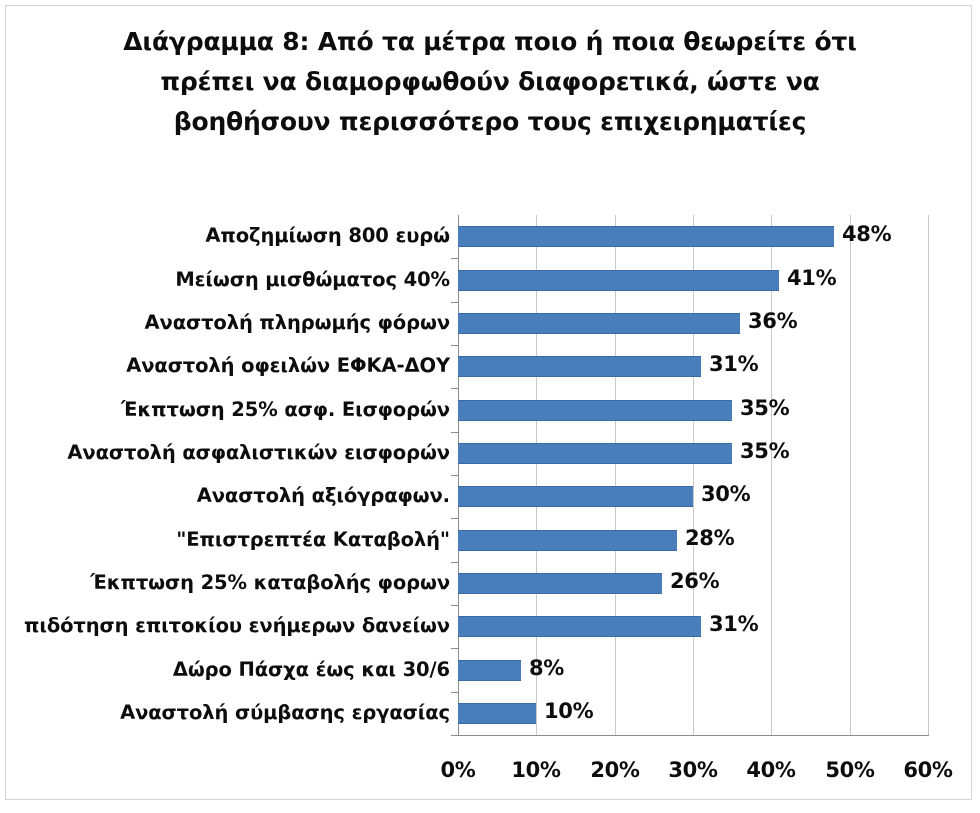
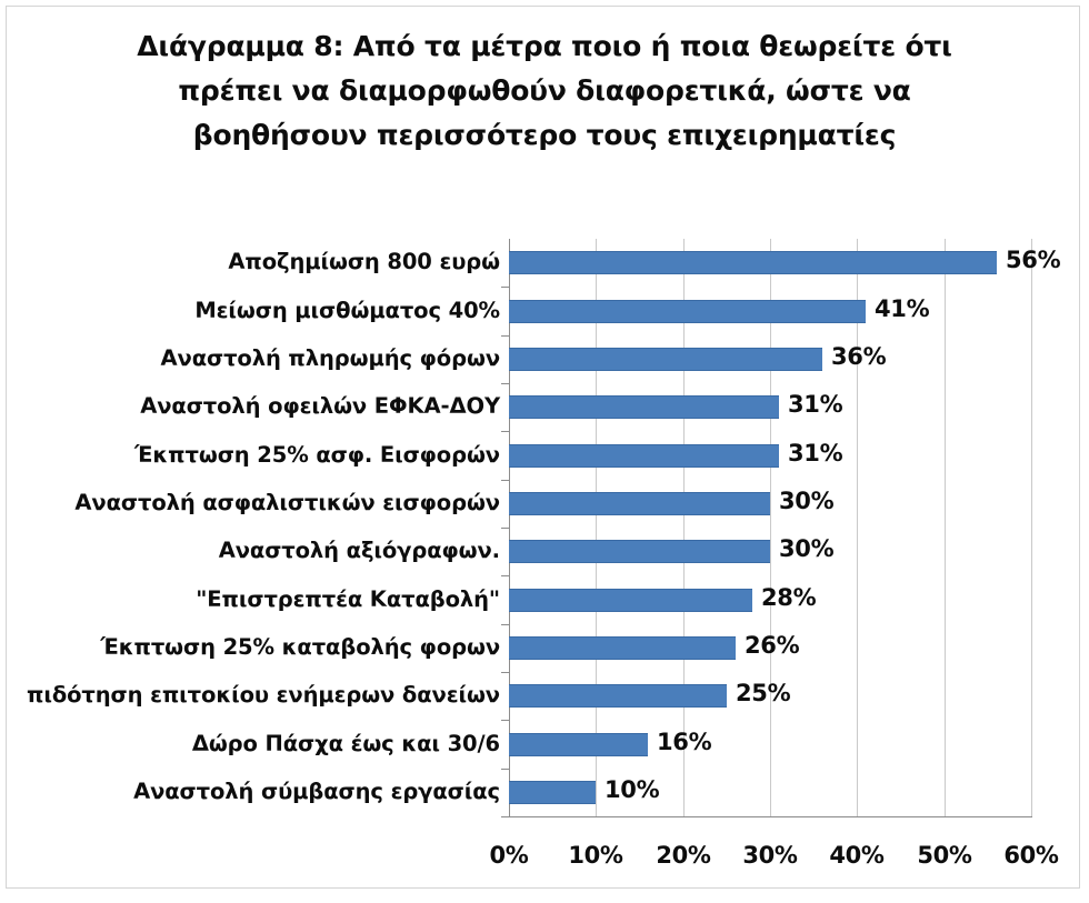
Αποζημίωση 800 ευρώ: 48% -> 56%
Έκπτωση 25% ασφ. Εισφορών: 35% -> 31%
Αναστολή ασφαλιστικών εισφορών: 35% -> 30%
πιδότηση επιτοκίου ενήμερων δανείων: 31% -> 25%
Δώρο Πάσχα έως και 30/6: 8% -> 16%
